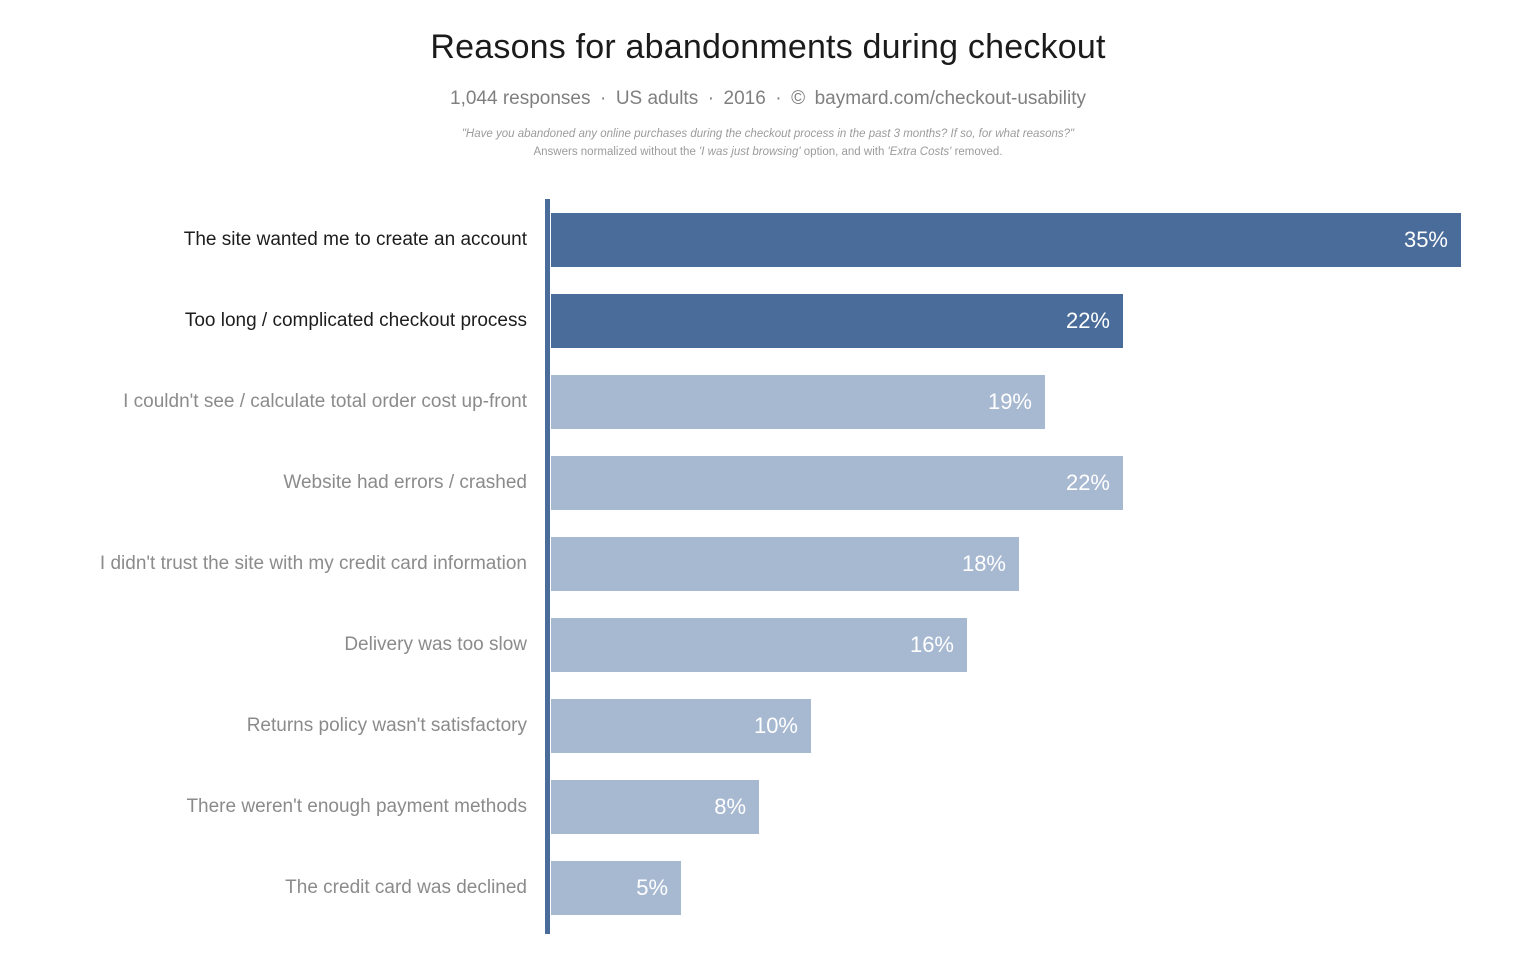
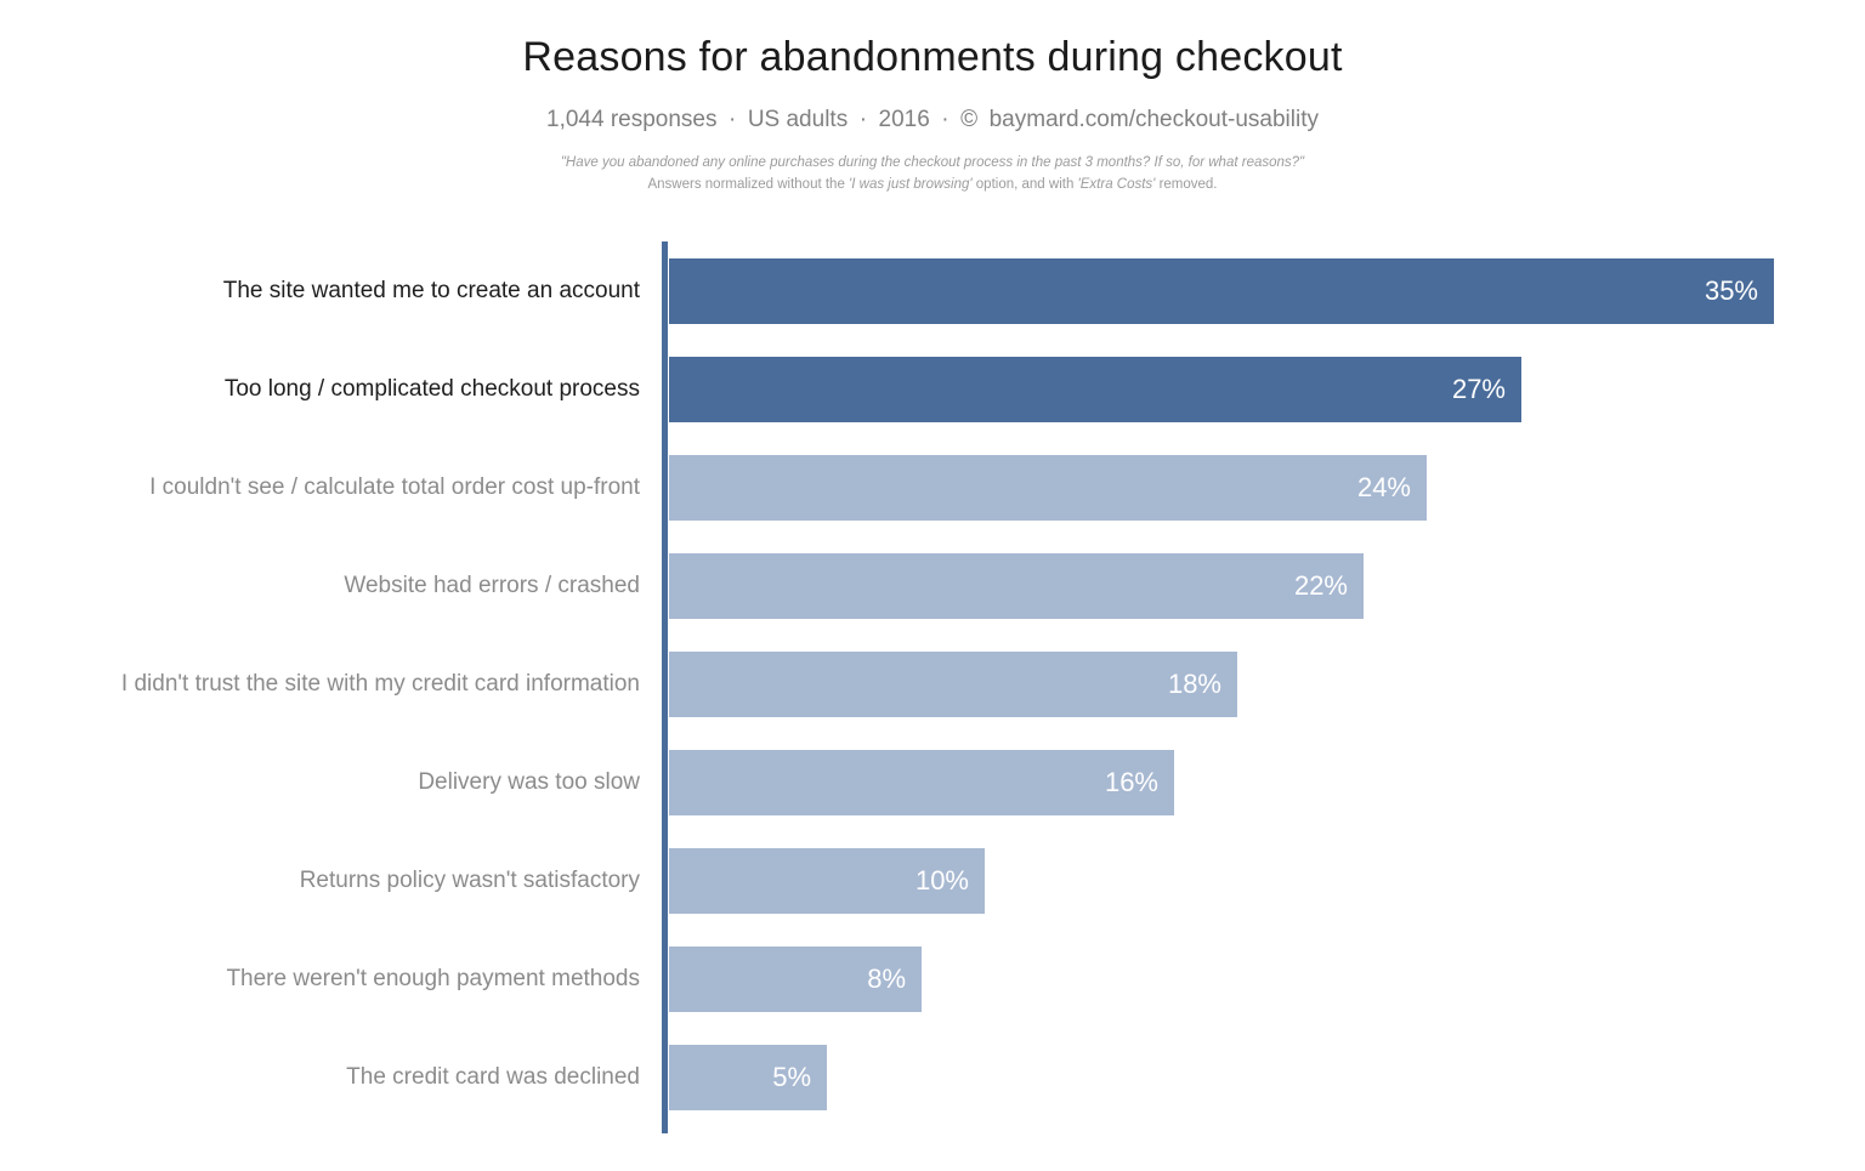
Too long / complicated checkout process: 22% -> 27%
I couldn't see / calculate total order cost up-front: 19% -> 24%
